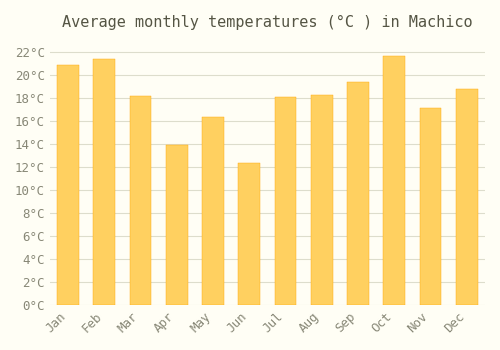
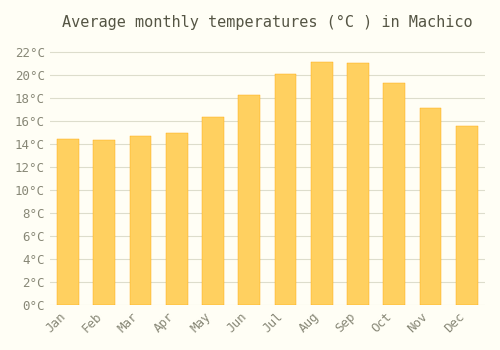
Jan: 20.9°C -> 14.5°C
Feb: 21.4°C -> 14.4°C
Mar: 18.2°C -> 14.7°C
Apr: 13.9°C -> 15.0°C
Jun: 12.4°C -> 18.3°C
Jul: 18.1°C -> 20.1°C
Aug: 18.3°C -> 21.2°C
Sep: 19.4°C -> 21.1°C
Oct: 21.7°C -> 19.3°C
Dec: 18.8°C -> 15.6°C
